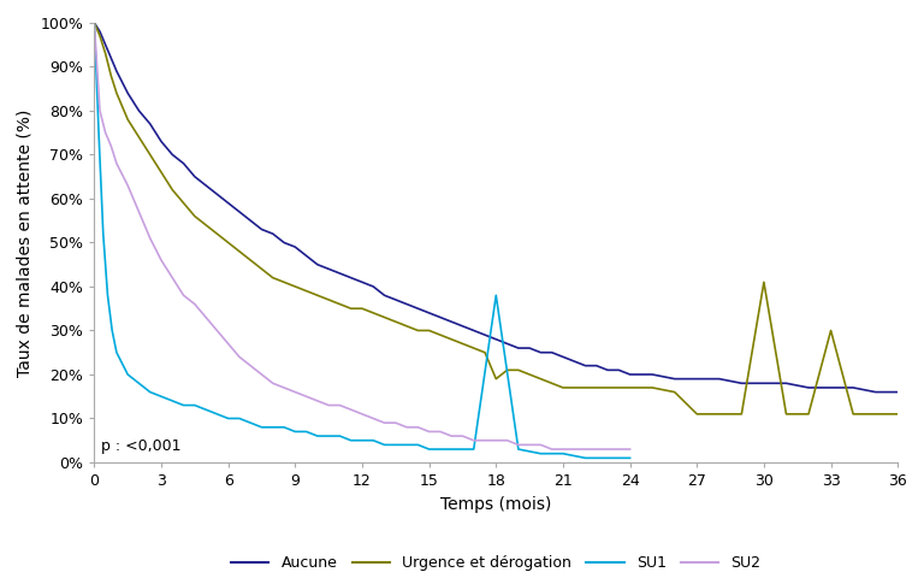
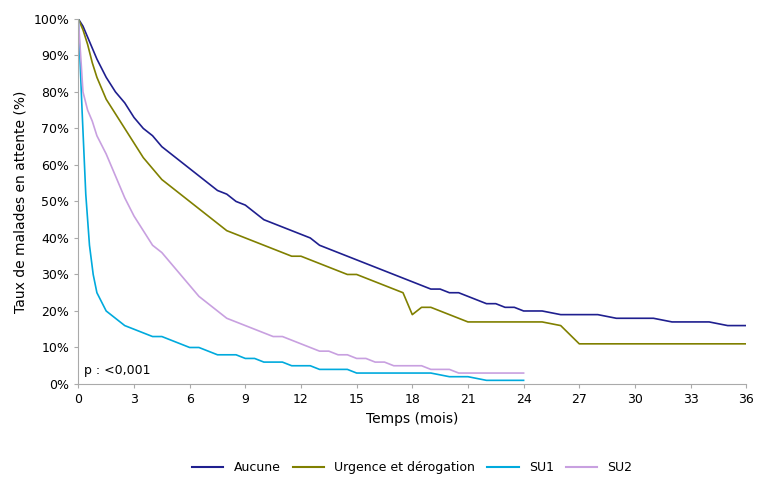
SU1/18: 38% -> 3%
Urgence et dérogation/30: 41% -> 11%
Urgence et dérogation/33: 30% -> 11%
